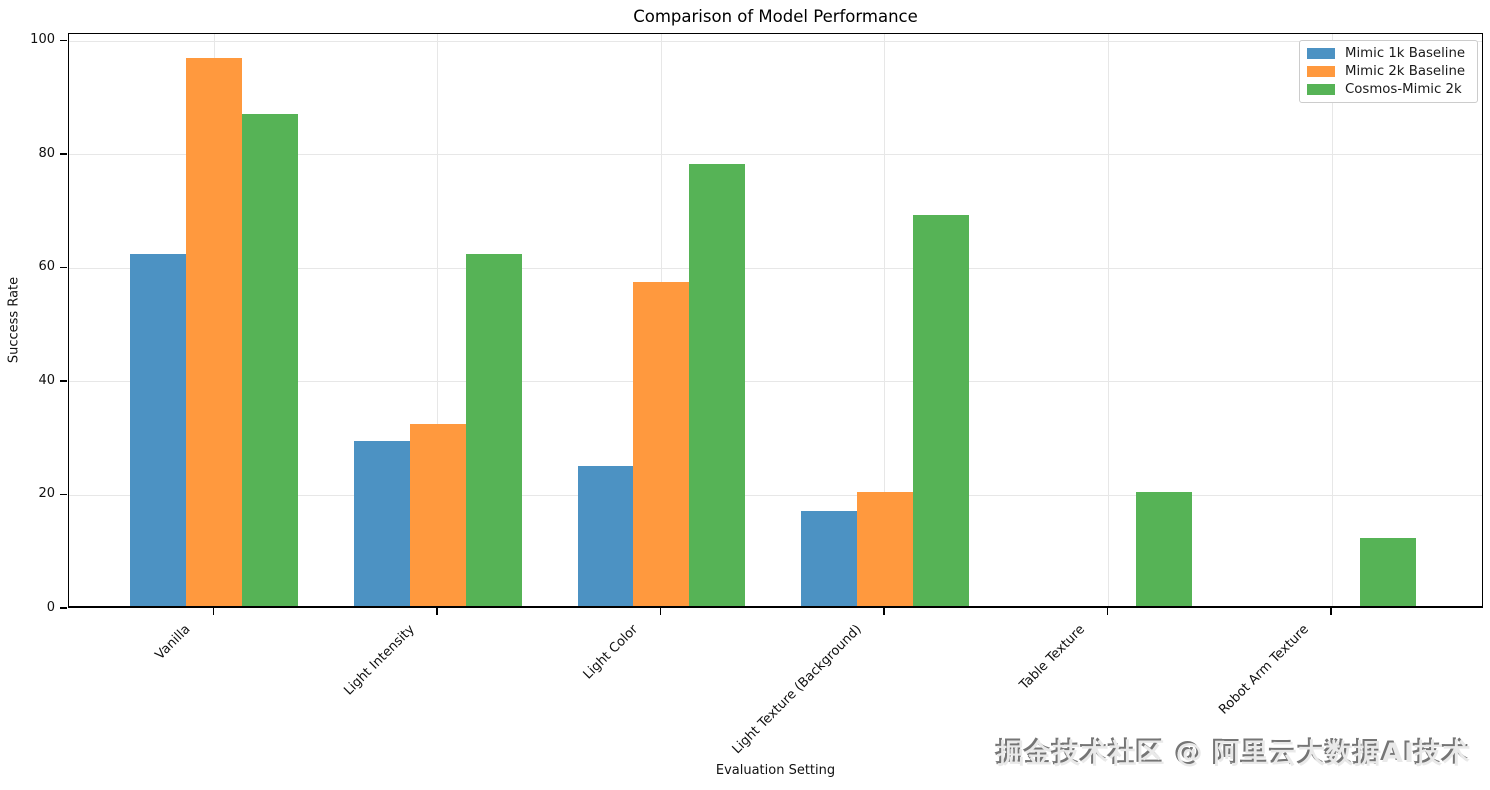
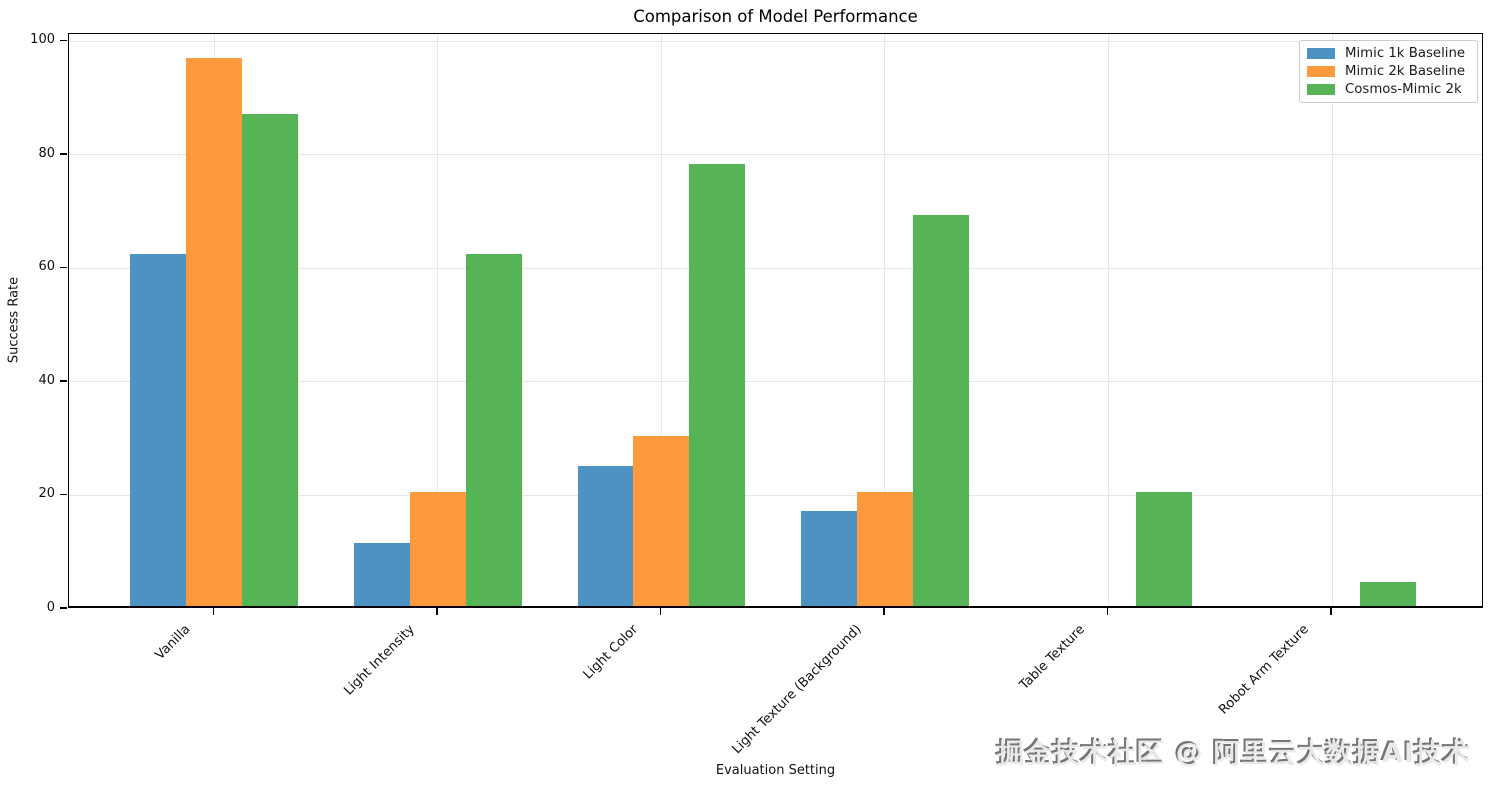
Mimic 1k Baseline/Light Intensity: 29 -> 11
Mimic 2k Baseline/Light Intensity: 32 -> 20
Mimic 2k Baseline/Light Color: 57 -> 30
Cosmos-Mimic 2k/Robot Arm Texture: 12 -> 4
